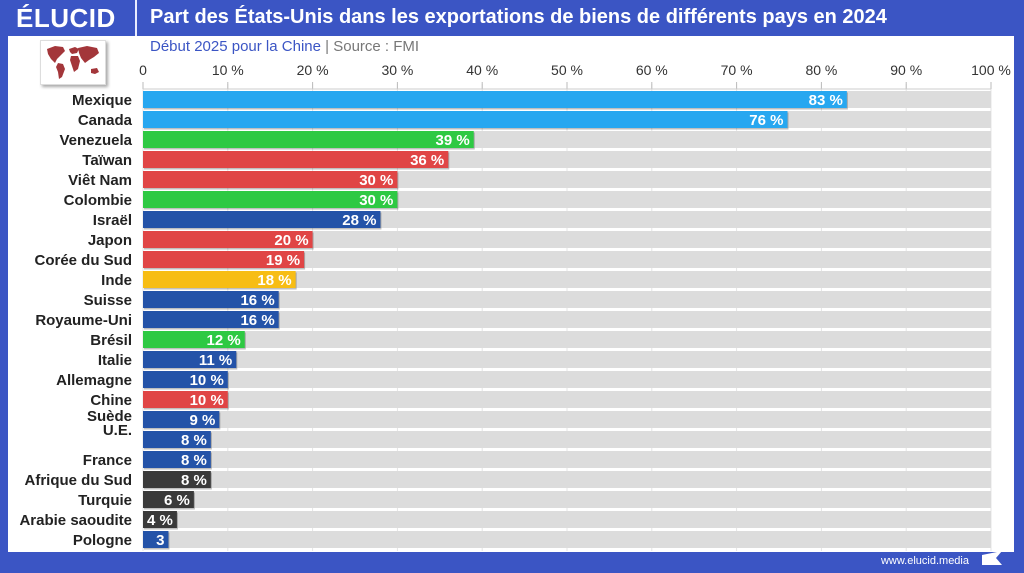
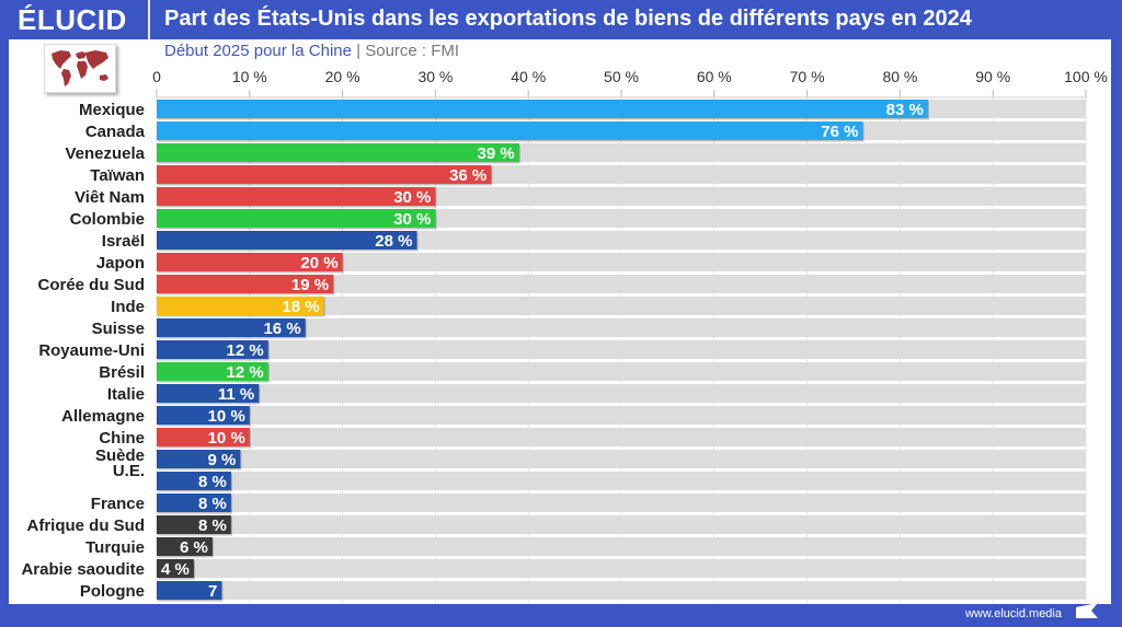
Royaume-Uni: 16 -> 12
Pologne: 3 -> 7
